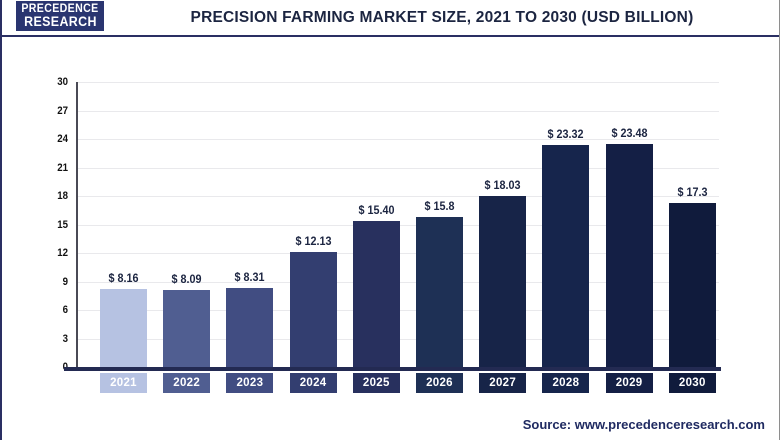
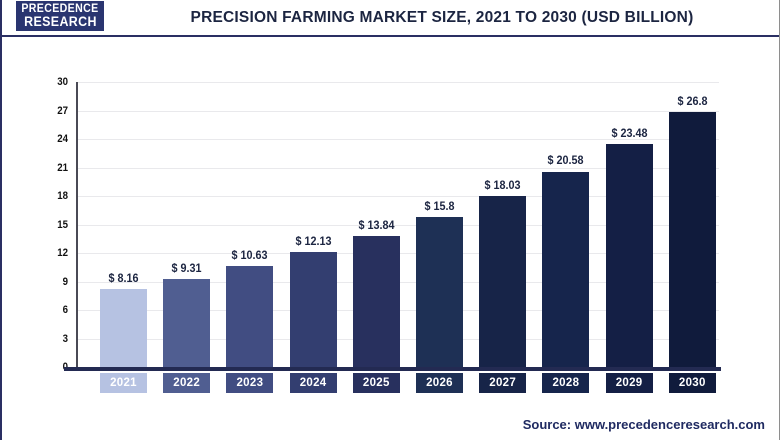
2022: 8.09 -> 9.31
2023: 8.31 -> 10.63
2025: 15.40 -> 13.84
2028: 23.32 -> 20.58
2030: 17.3 -> 26.8
